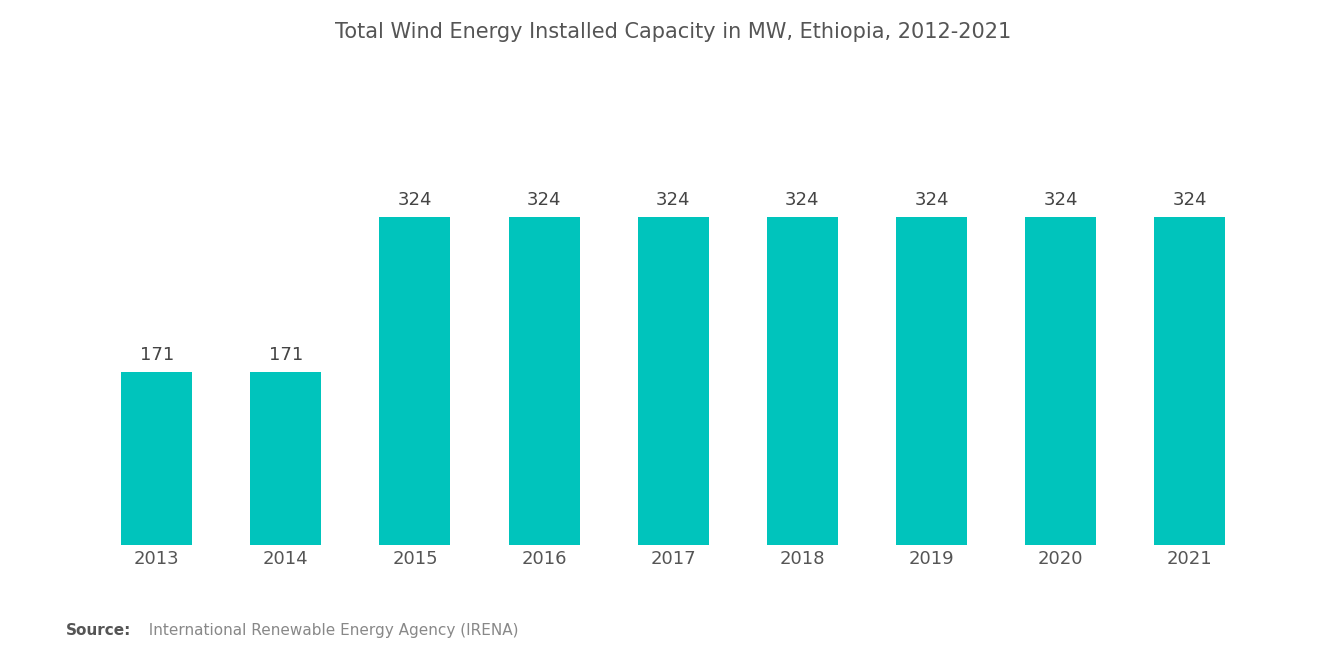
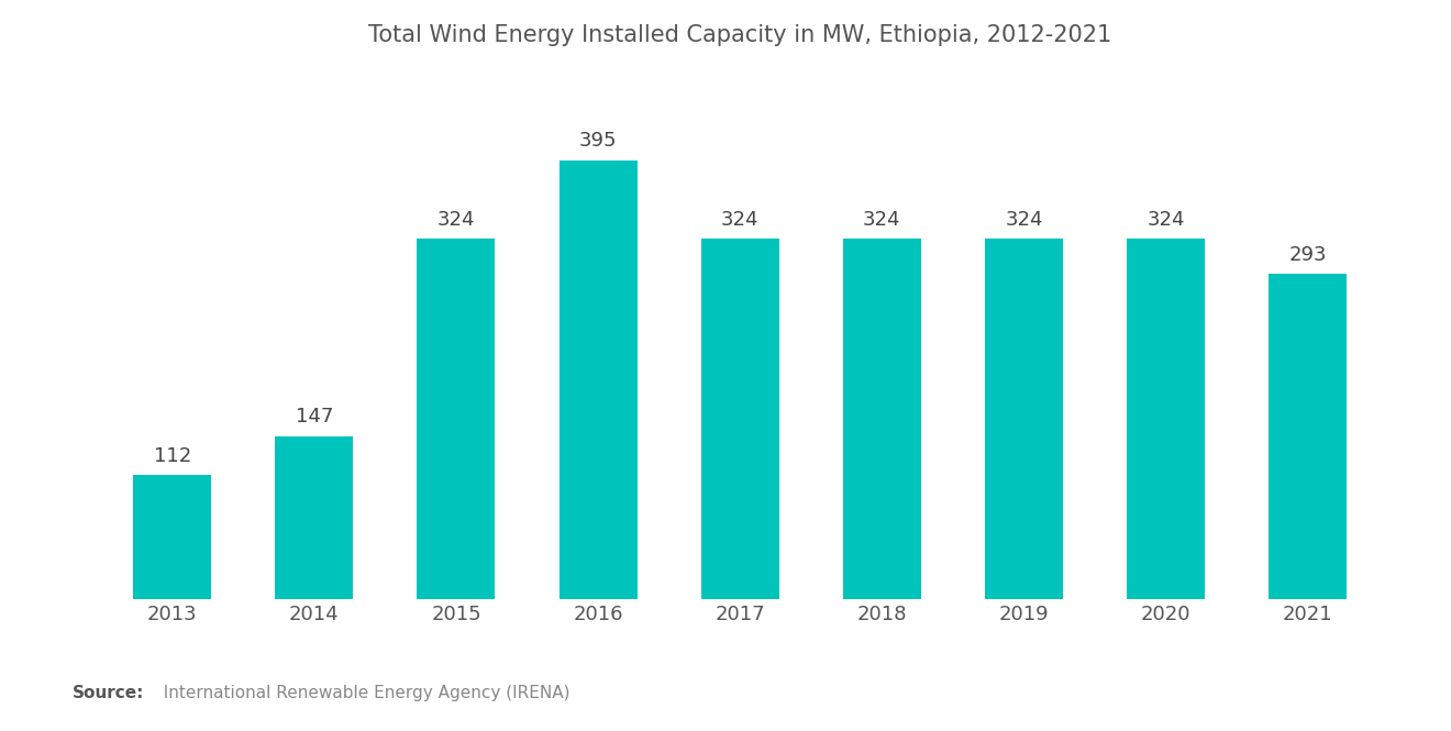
2013: 171 -> 112
2014: 171 -> 147
2016: 324 -> 395
2021: 324 -> 293
